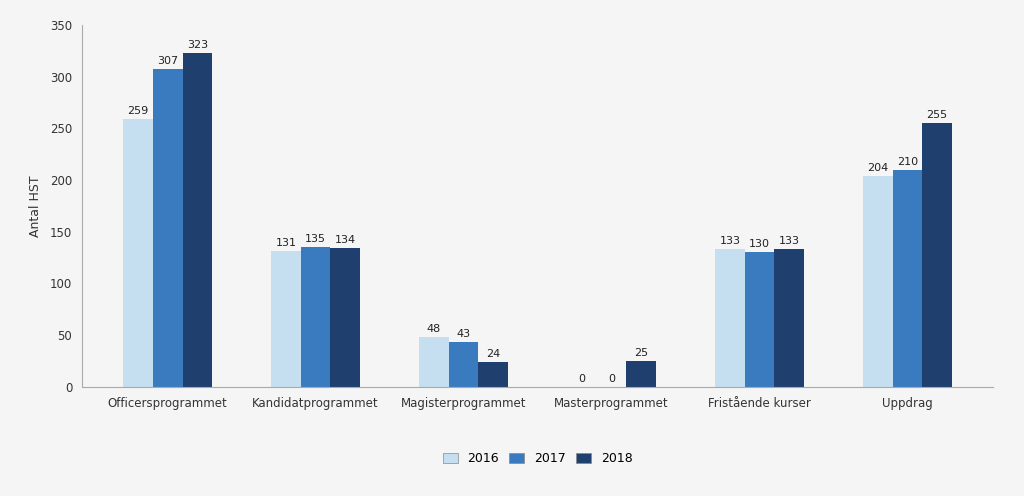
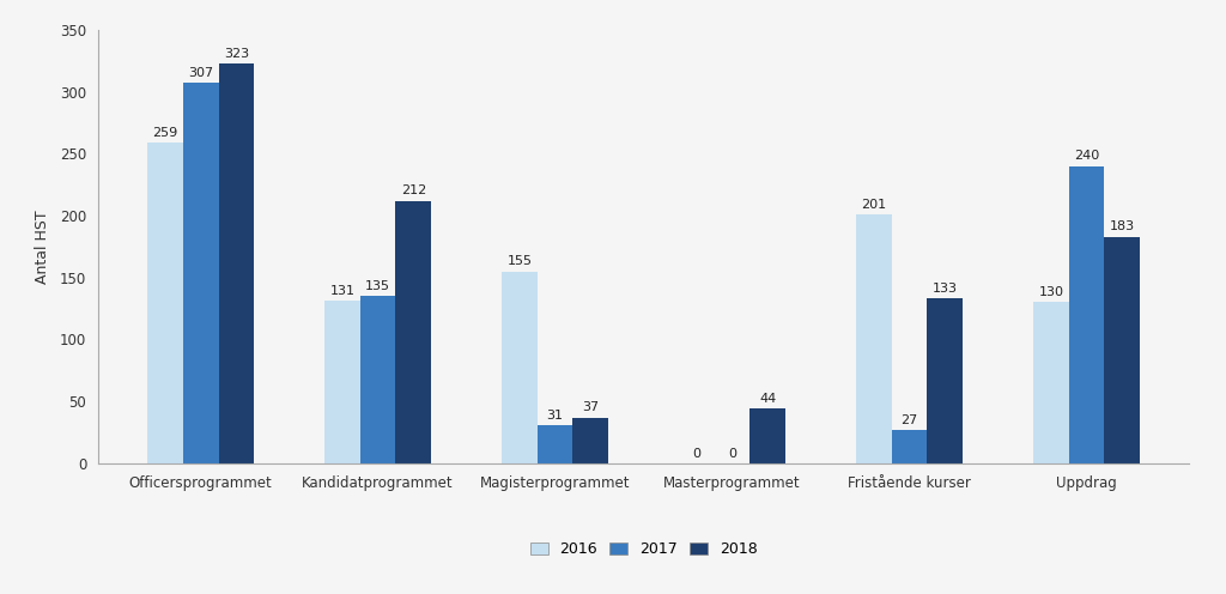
2018/Kandidatprogrammet: 134 -> 212
2016/Magisterprogrammet: 48 -> 155
2017/Magisterprogrammet: 43 -> 31
2018/Magisterprogrammet: 24 -> 37
2018/Masterprogrammet: 25 -> 44
2016/Fristående kurser: 133 -> 201
2017/Fristående kurser: 130 -> 27
2016/Uppdrag: 204 -> 130
2017/Uppdrag: 210 -> 240
2018/Uppdrag: 255 -> 183
